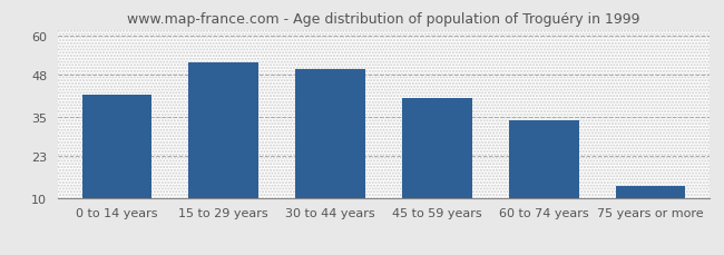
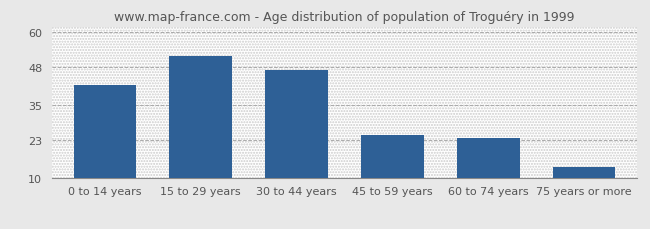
30 to 44 years: 50 -> 47
45 to 59 years: 41 -> 25
60 to 74 years: 34 -> 24
